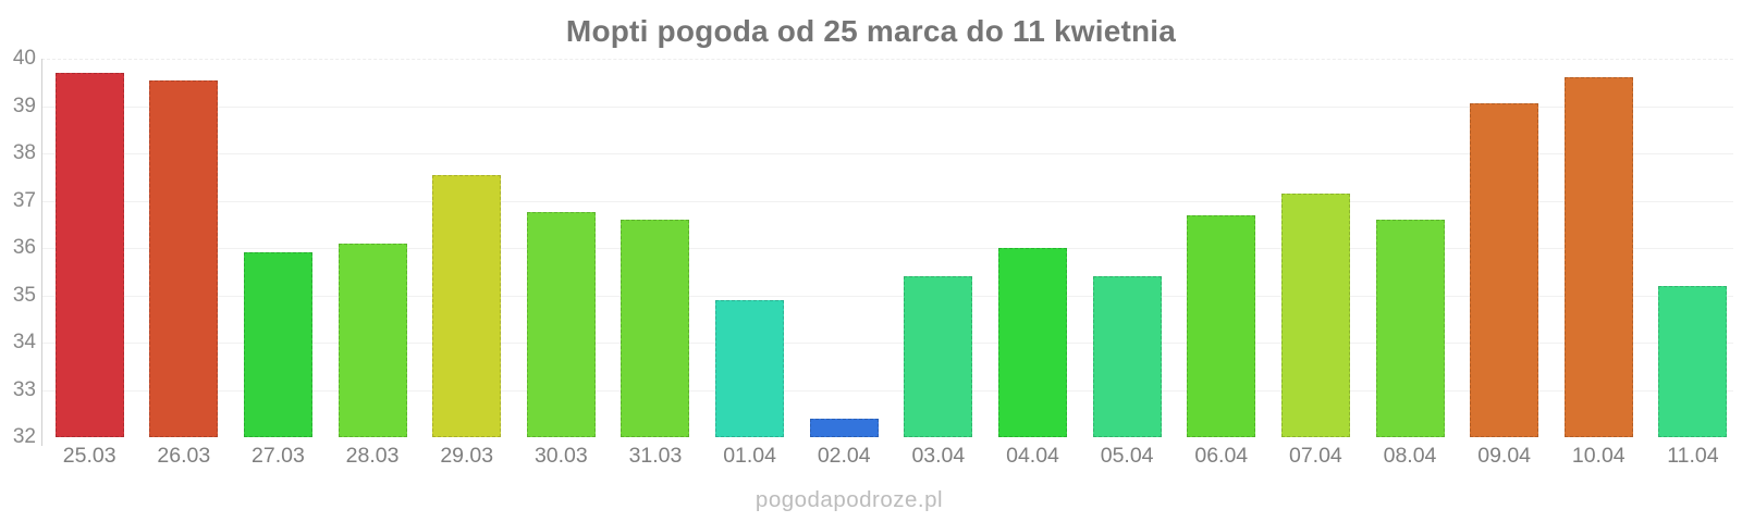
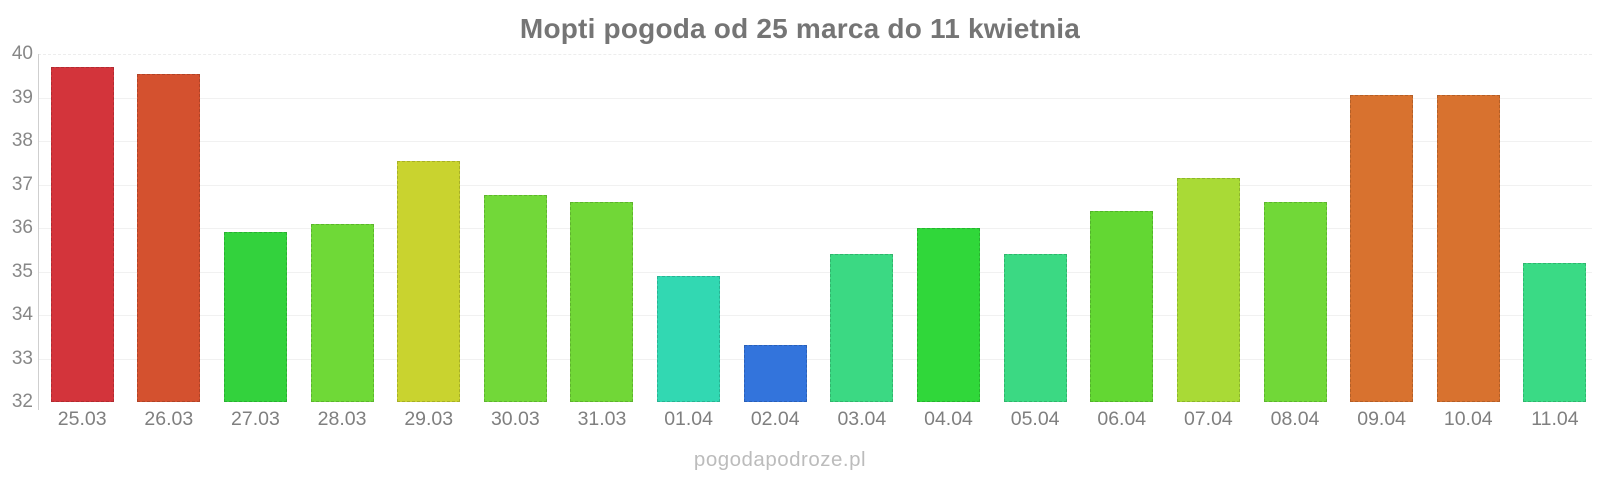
02.04: 32.4 -> 33.3
06.04: 36.7 -> 36.4
10.04: 39.6 -> 39.0
